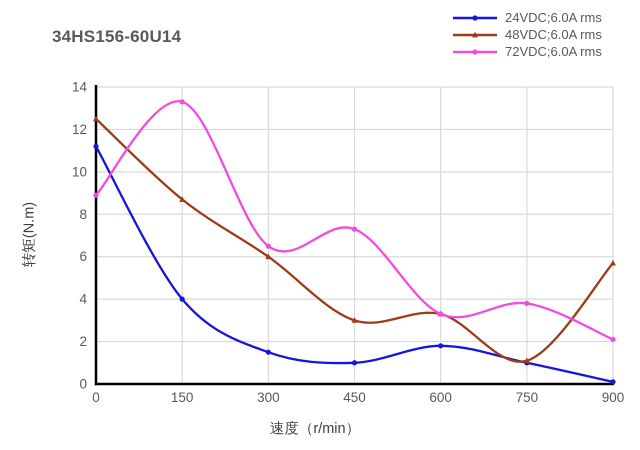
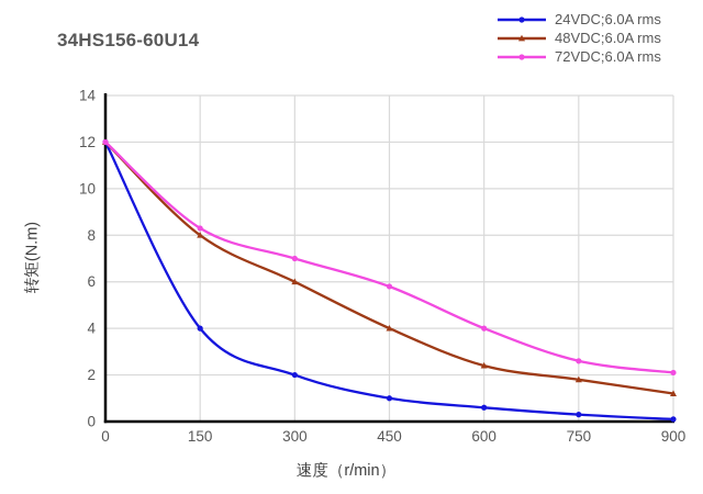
24VDC;6.0A rms/0: 11.2 -> 12.0
48VDC;6.0A rms/0: 12.5 -> 12.0
72VDC;6.0A rms/0: 8.9 -> 12.0
48VDC;6.0A rms/150: 8.7 -> 8.0
72VDC;6.0A rms/150: 13.3 -> 8.3
24VDC;6.0A rms/300: 1.5 -> 2.0
72VDC;6.0A rms/300: 6.5 -> 7.0
48VDC;6.0A rms/450: 3.0 -> 4.0
72VDC;6.0A rms/450: 7.3 -> 5.8
24VDC;6.0A rms/600: 1.8 -> 0.6
48VDC;6.0A rms/600: 3.3 -> 2.4
72VDC;6.0A rms/600: 3.3 -> 4.0
24VDC;6.0A rms/750: 1.0 -> 0.3
48VDC;6.0A rms/750: 1.1 -> 1.8
72VDC;6.0A rms/750: 3.8 -> 2.6
48VDC;6.0A rms/900: 5.7 -> 1.2
